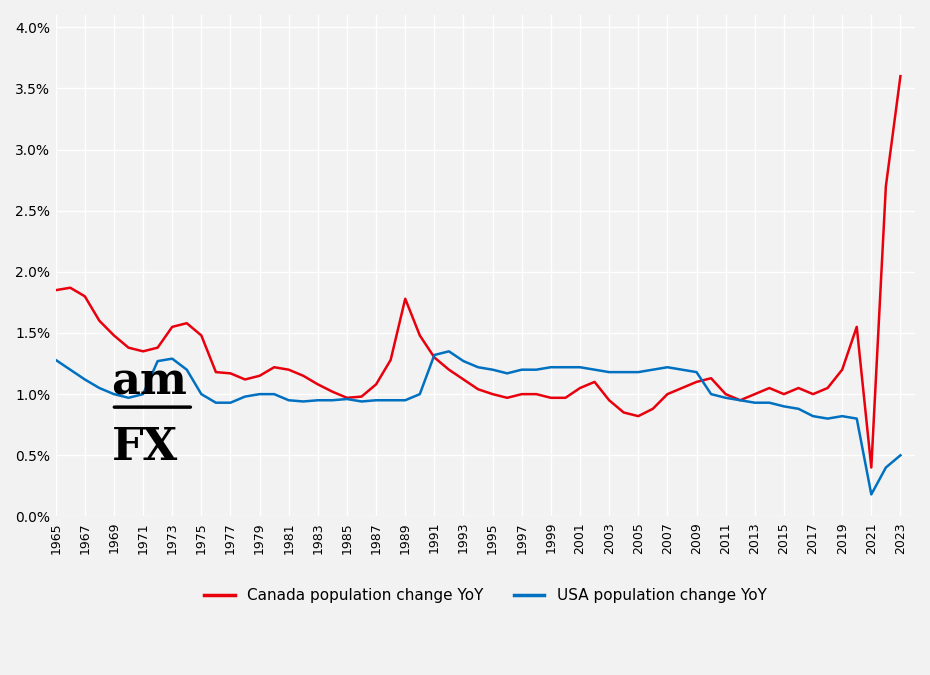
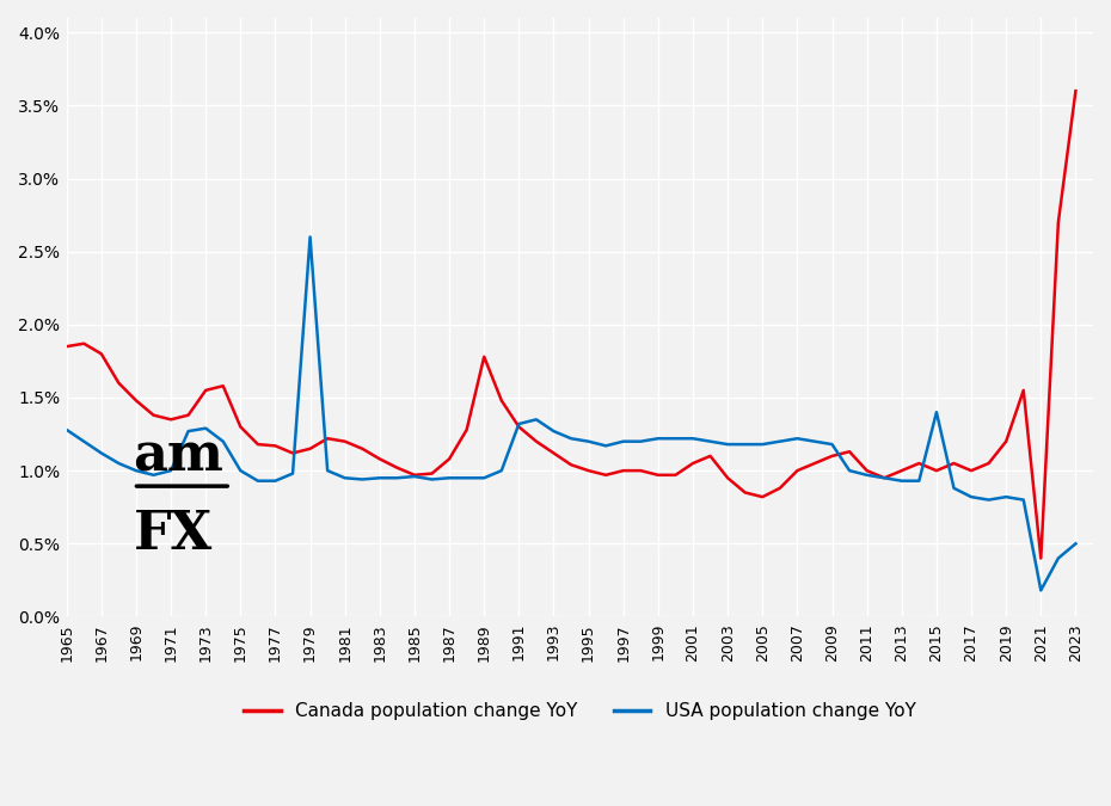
Canada population change YoY/1975: 1.48% -> 1.30%
USA population change YoY/1979: 1.00% -> 2.60%
USA population change YoY/2015: 0.90% -> 1.40%
